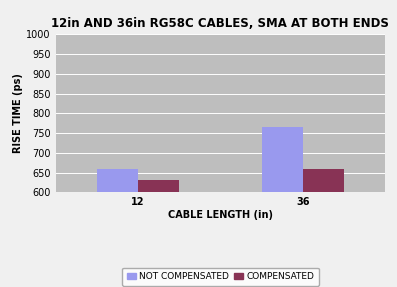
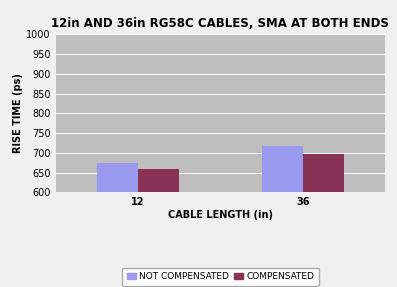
NOT COMPENSATED/12: 660 -> 675
COMPENSATED/12: 630 -> 660
NOT COMPENSATED/36: 765 -> 718
COMPENSATED/36: 660 -> 697
